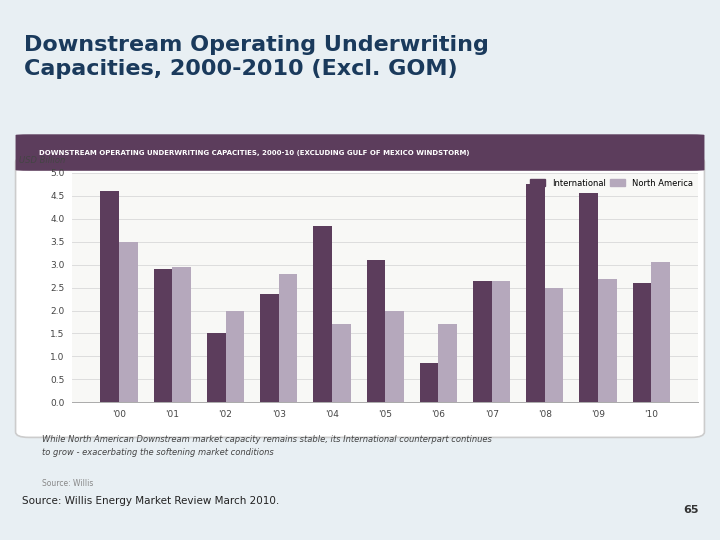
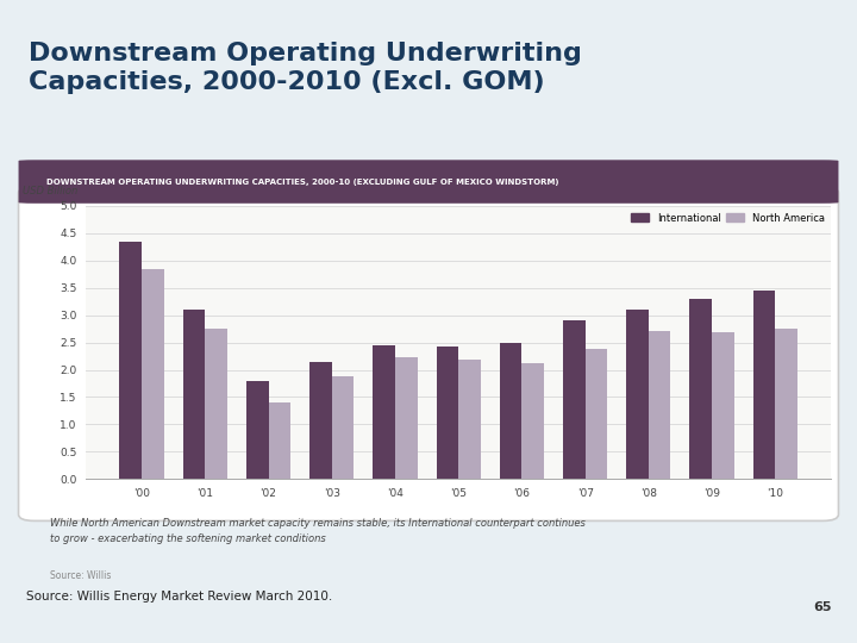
International/'00: 4.60 -> 4.35
North America/'00: 3.50 -> 3.85
International/'01: 2.90 -> 3.10
North America/'01: 2.95 -> 2.75
International/'02: 1.50 -> 1.80
North America/'02: 2.00 -> 1.40
International/'03: 2.35 -> 2.15
North America/'03: 2.80 -> 1.88
International/'04: 3.85 -> 2.45
North America/'04: 1.70 -> 2.22
International/'05: 3.10 -> 2.42
North America/'05: 2.00 -> 2.18
International/'06: 0.85 -> 2.48
North America/'06: 1.70 -> 2.12
International/'07: 2.65 -> 2.90
North America/'07: 2.65 -> 2.38
International/'08: 4.75 -> 3.10
North America/'08: 2.50 -> 2.70
International/'09: 4.55 -> 3.30
International/'10: 2.60 -> 3.45
North America/'10: 3.05 -> 2.75
